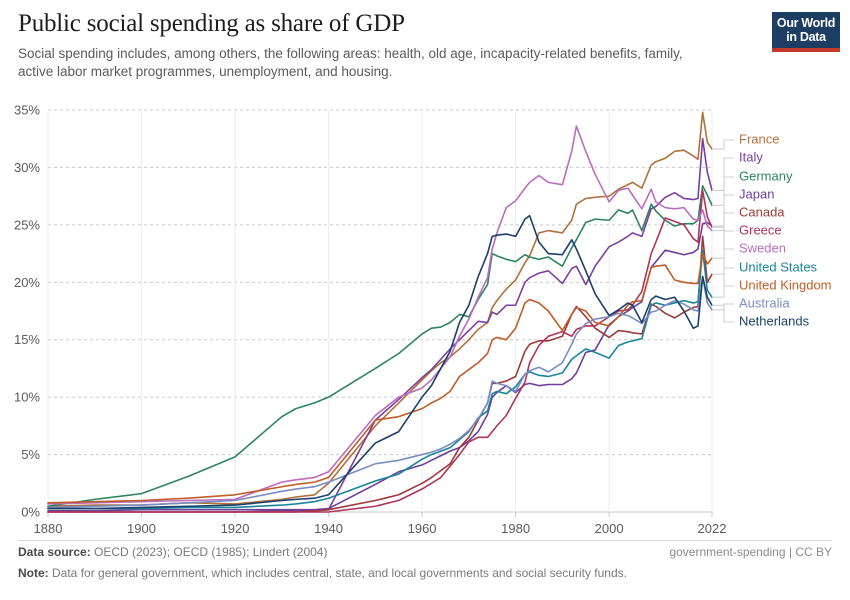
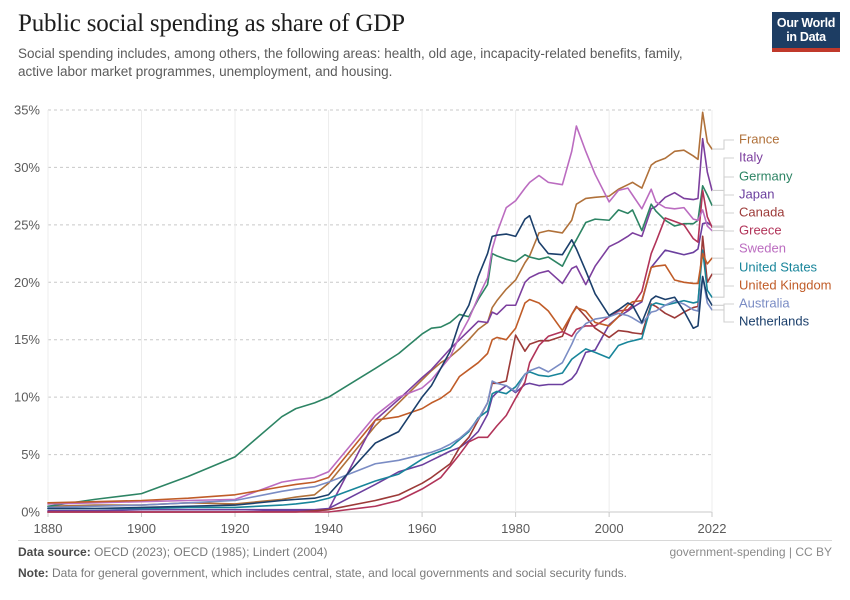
Canada/1980: 11.8% -> 15.4%
